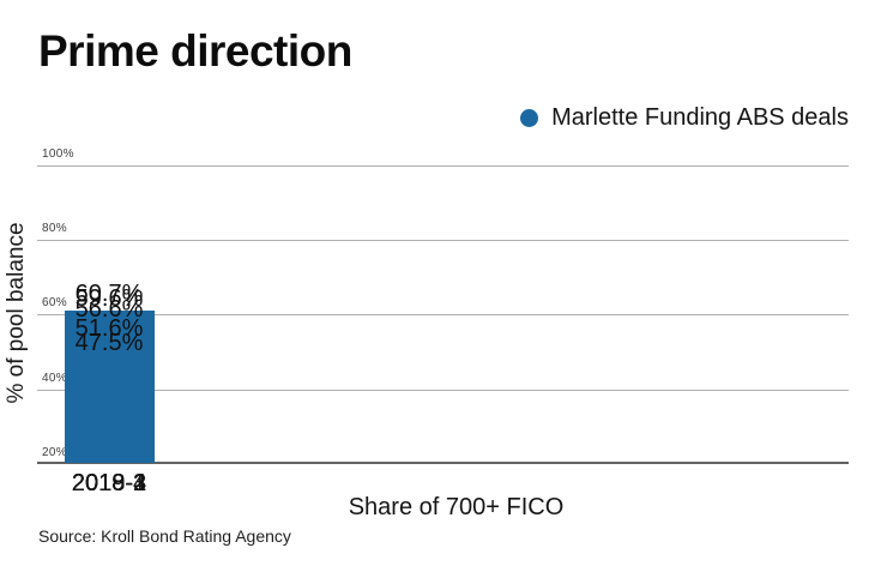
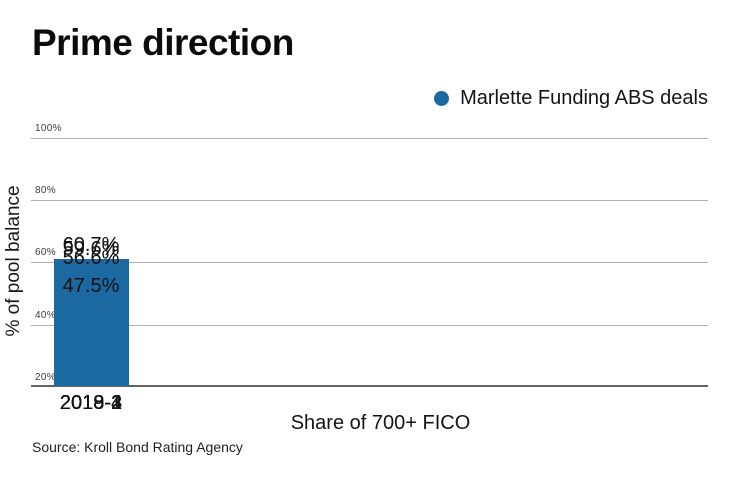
2018-3: 51.6% -> 33.6%
